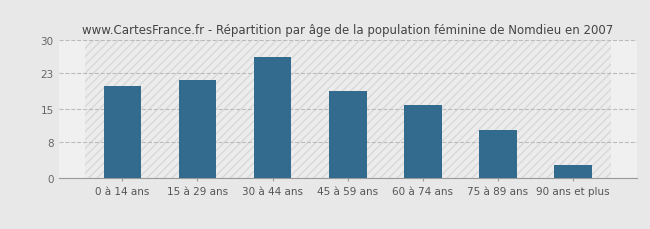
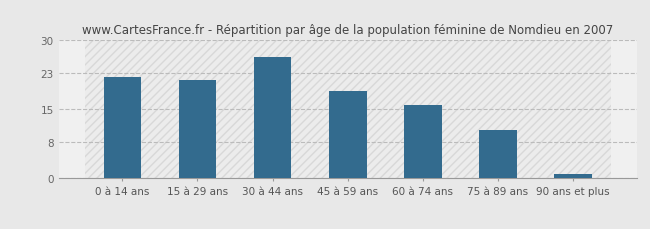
0 à 14 ans: 20.0 -> 22.0
90 ans et plus: 3.0 -> 1.0
